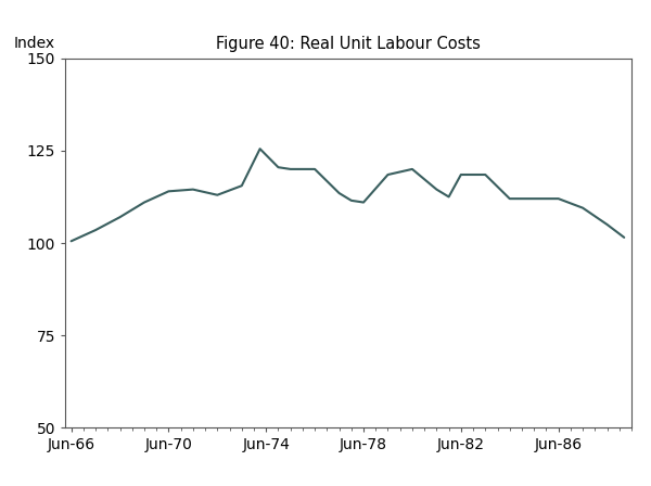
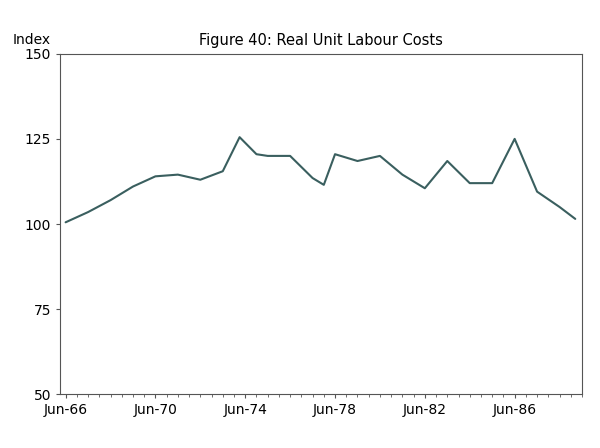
Jun-78: 111.0 -> 120.5
Jun-82: 118.5 -> 110.5
Jun-86: 112.0 -> 125.0
